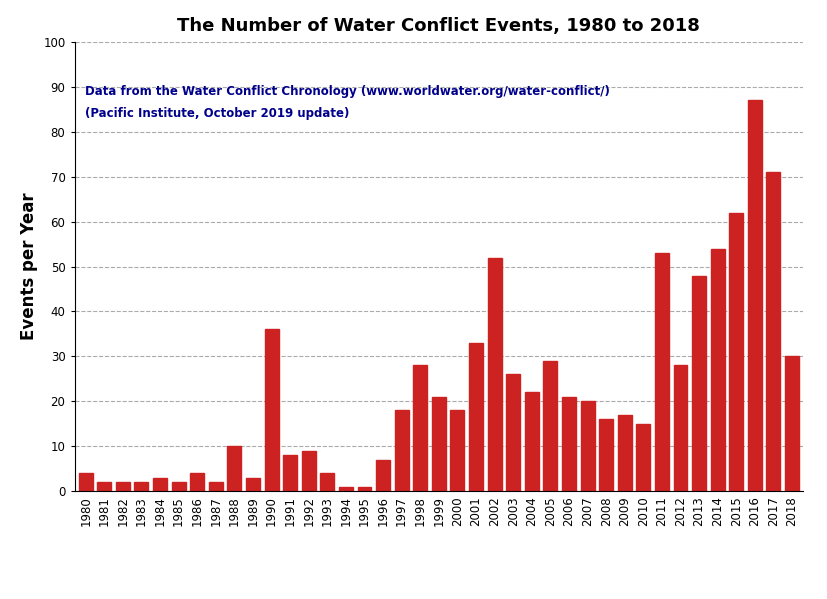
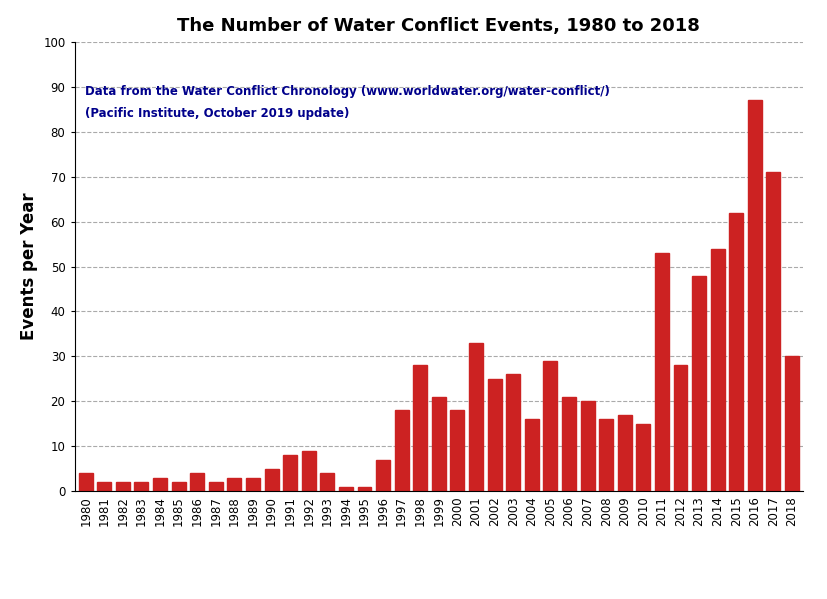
1988: 10 -> 3
1990: 36 -> 5
2002: 52 -> 25
2004: 22 -> 16
